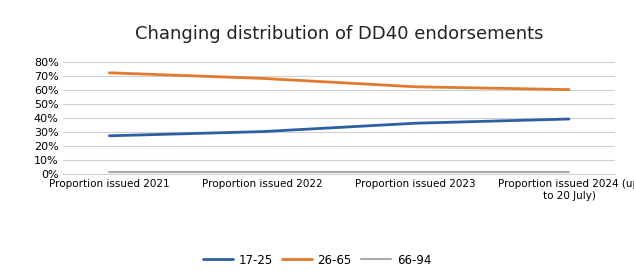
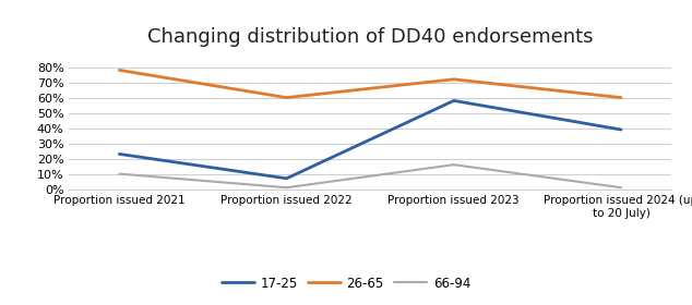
17-25/Proportion issued 2021: 27% -> 23%
26-65/Proportion issued 2021: 72% -> 78%
66-94/Proportion issued 2021: 1% -> 10%
17-25/Proportion issued 2022: 30% -> 7%
26-65/Proportion issued 2022: 68% -> 60%
17-25/Proportion issued 2023: 36% -> 58%
26-65/Proportion issued 2023: 62% -> 72%
66-94/Proportion issued 2023: 1% -> 16%
